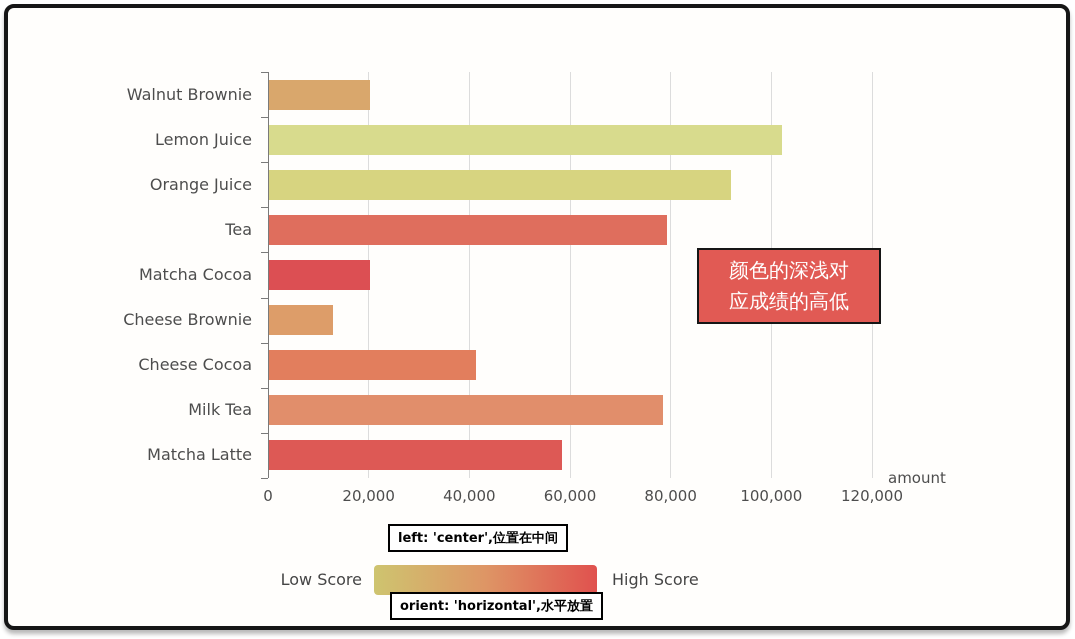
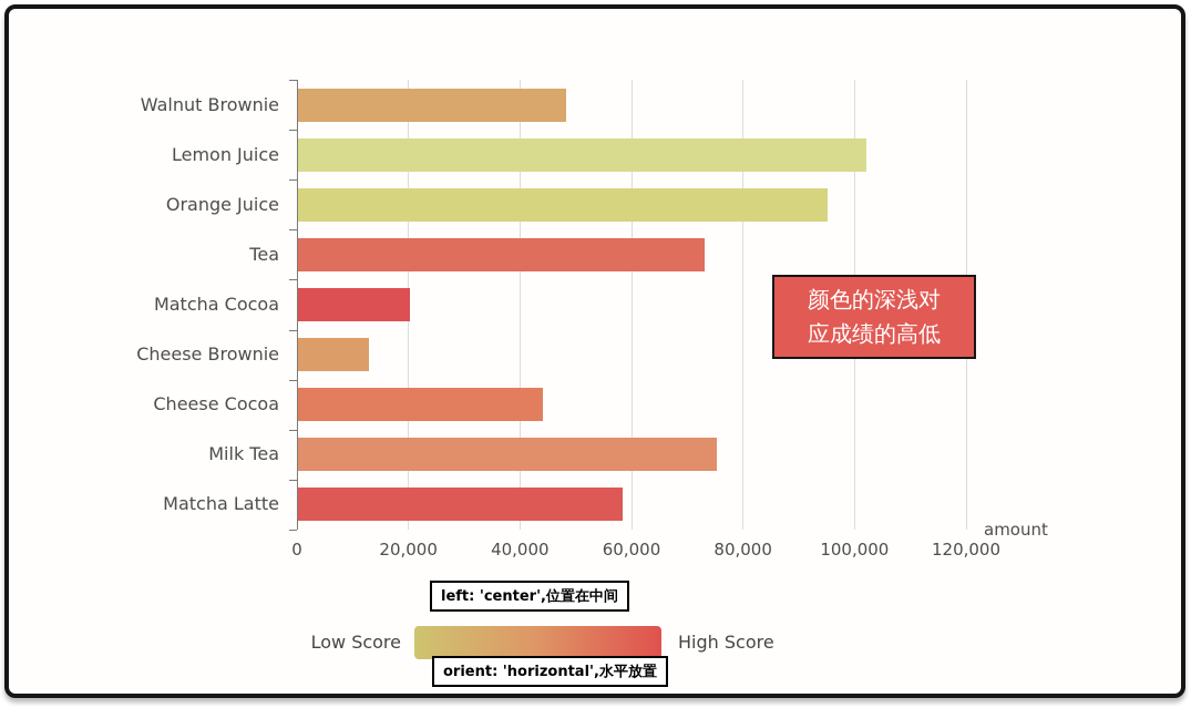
Walnut Brownie: 20000 -> 48000
Orange Juice: 92000 -> 95000
Tea: 79000 -> 73000
Cheese Cocoa: 41000 -> 44000
Milk Tea: 78000 -> 75000
